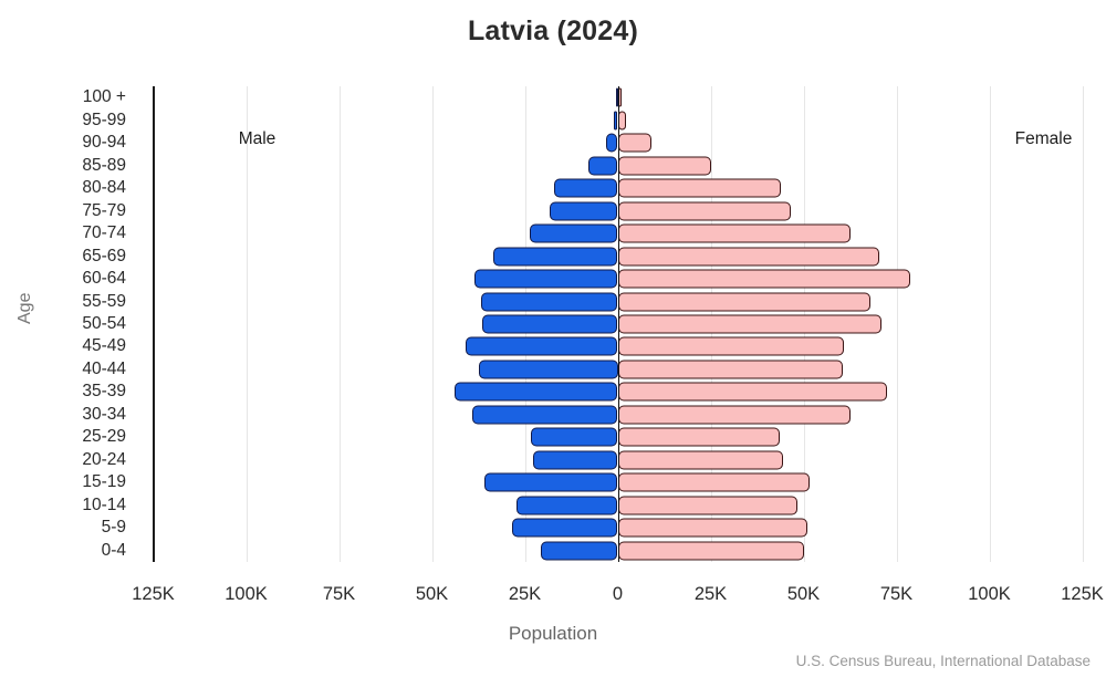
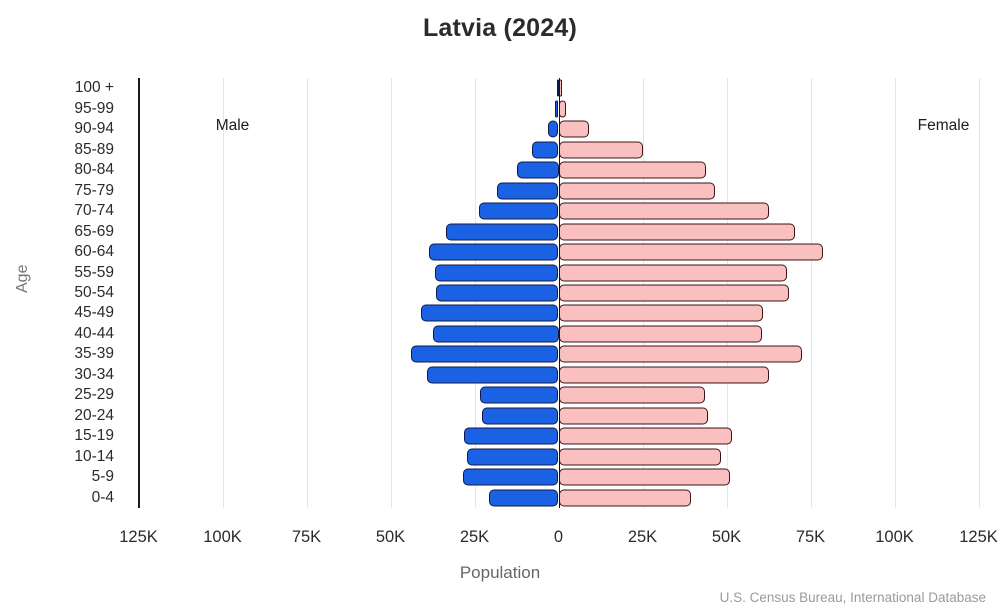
Male/80-84: 17K -> 12K
Female/50-54: 71K -> 68K
Male/15-19: 36K -> 28K
Female/0-4: 50K -> 40K
